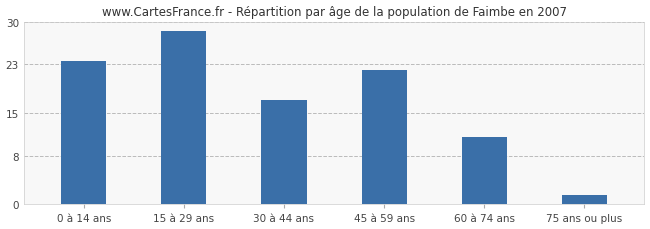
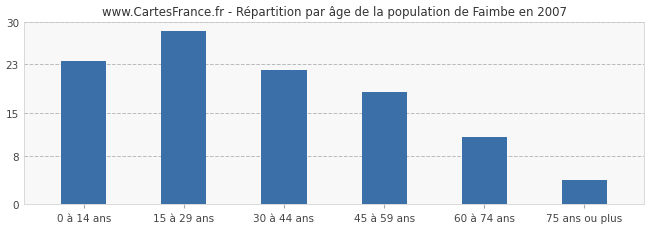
30 à 44 ans: 17.2 -> 22.0
45 à 59 ans: 22.0 -> 18.5
75 ans ou plus: 1.6 -> 4.0
